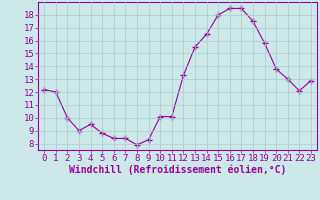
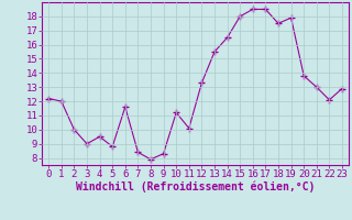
6: 8.4 -> 11.6
10: 10.1 -> 11.2
19: 15.8 -> 17.9
